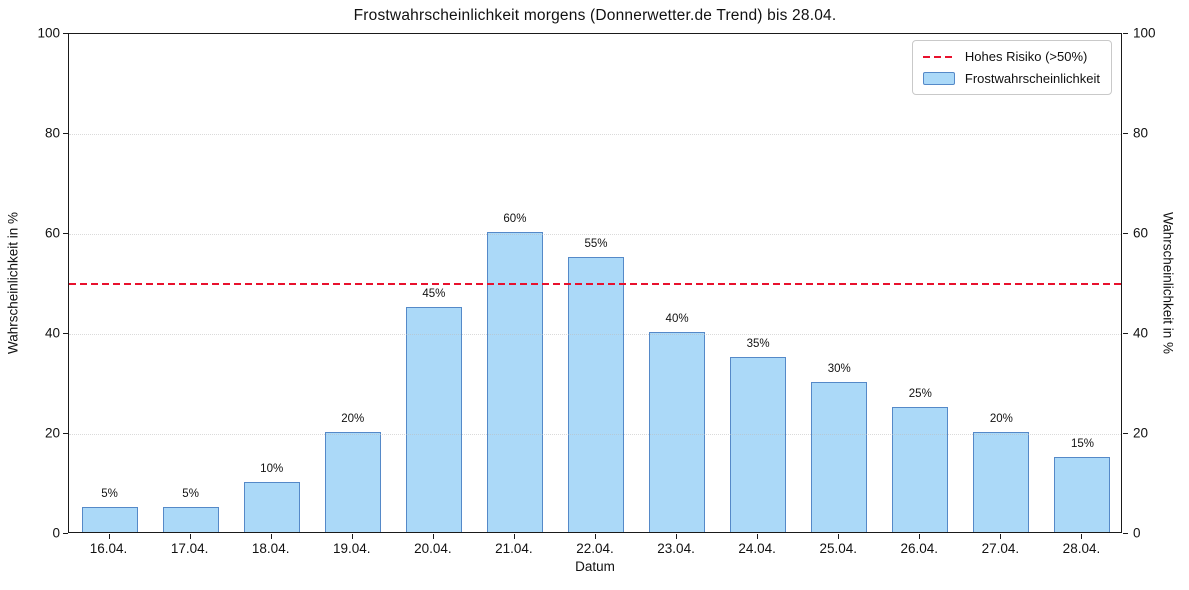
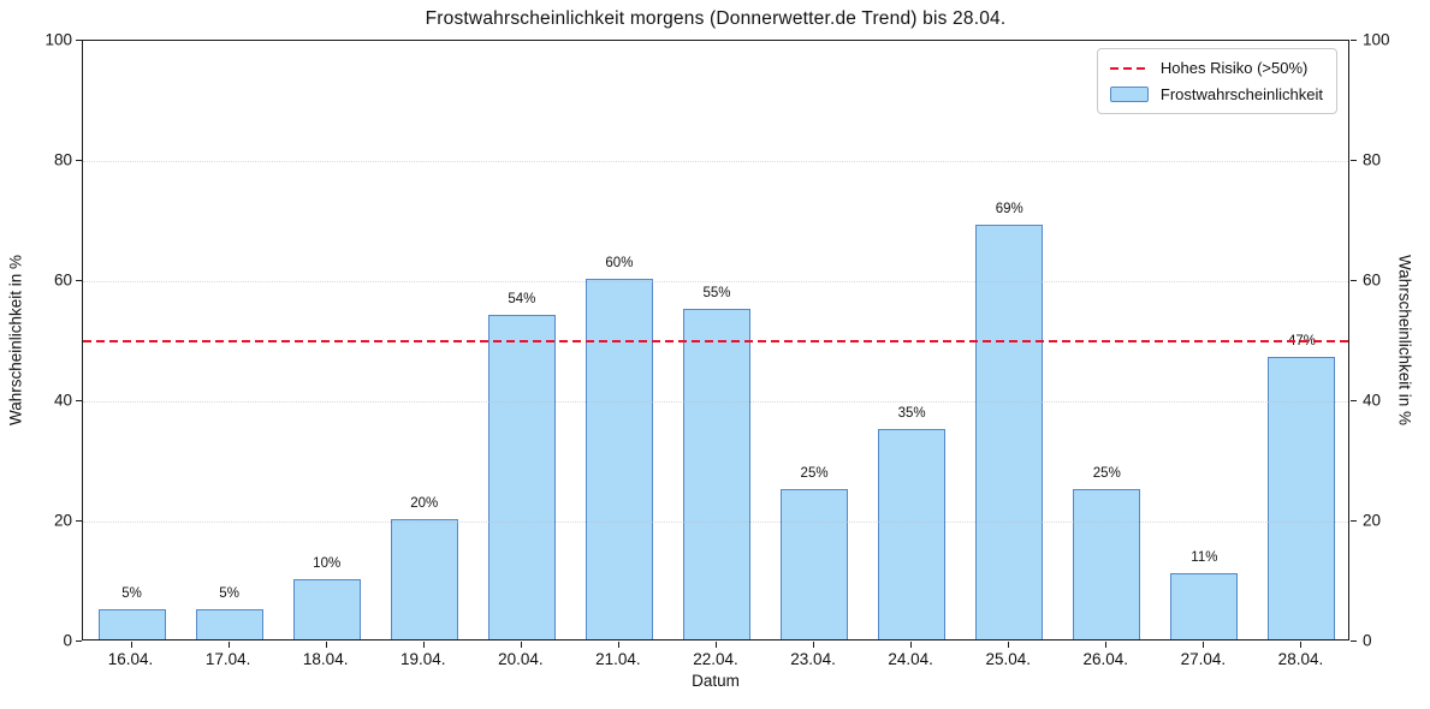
20.04.: 45% -> 54%
23.04.: 40% -> 25%
25.04.: 30% -> 69%
27.04.: 20% -> 11%
28.04.: 15% -> 47%
